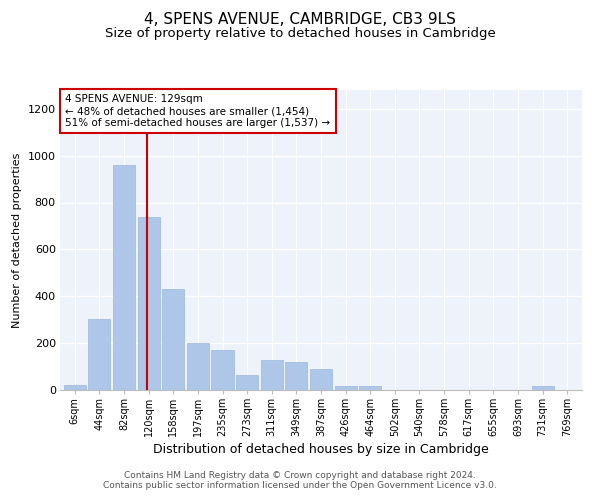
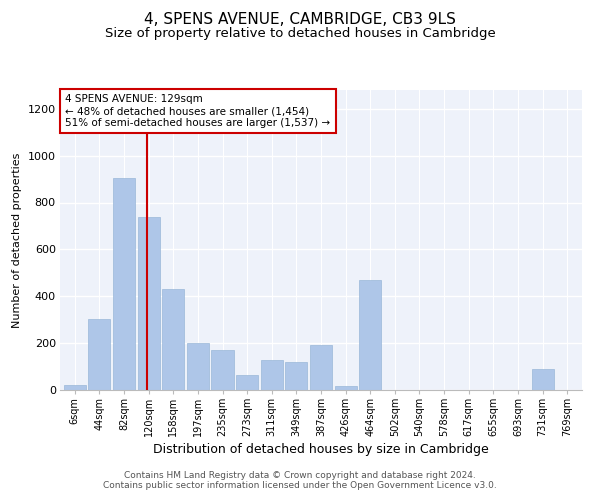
82sqm: 960 -> 905
387sqm: 90 -> 190
464sqm: 15 -> 470
731sqm: 15 -> 90
